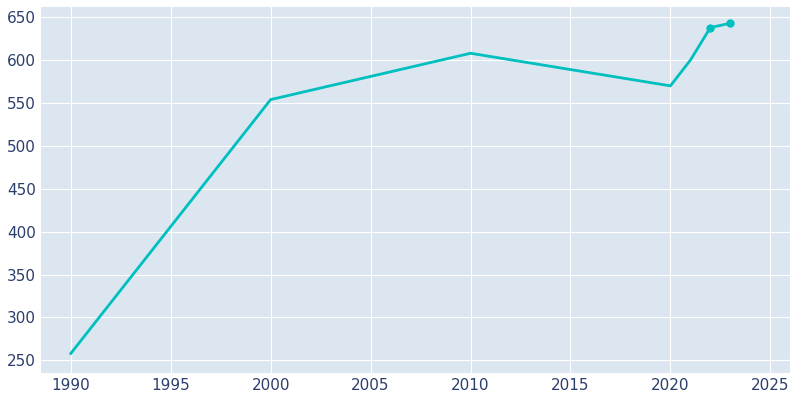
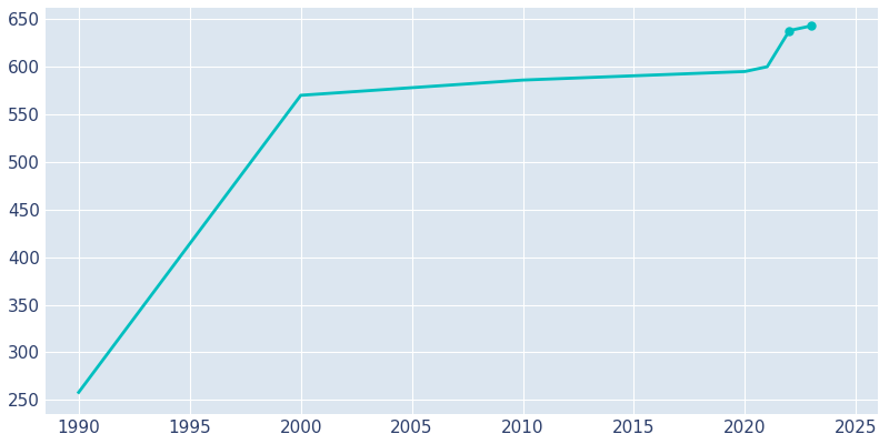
2000: 554 -> 570
2010: 608 -> 586
2020: 570 -> 595
